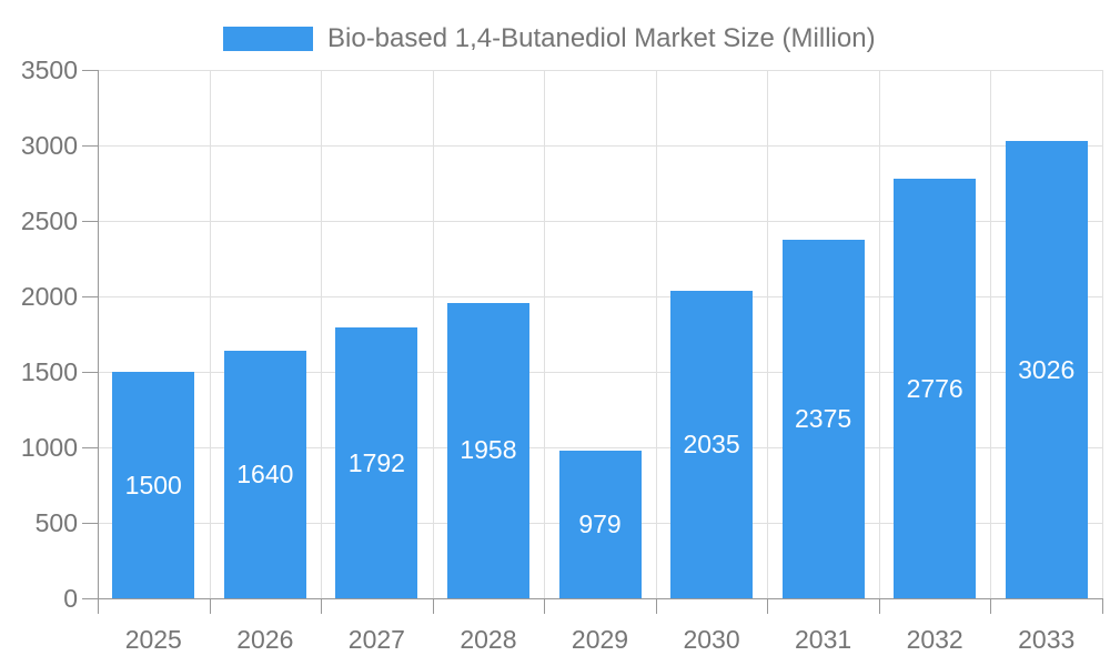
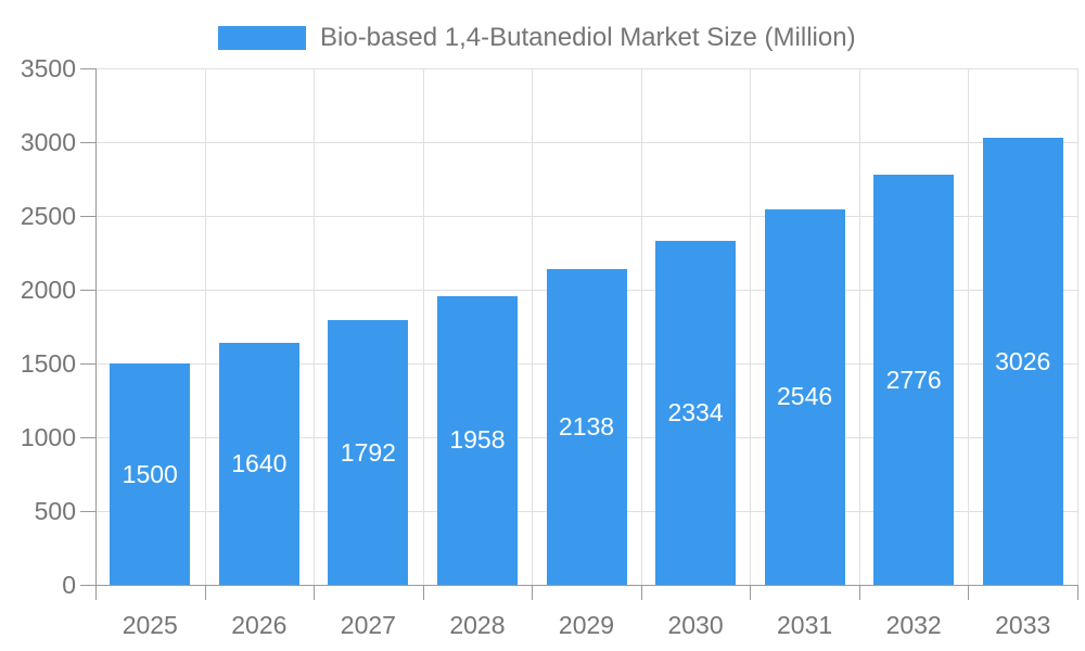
2029: 979 -> 2138
2030: 2035 -> 2334
2031: 2375 -> 2546
